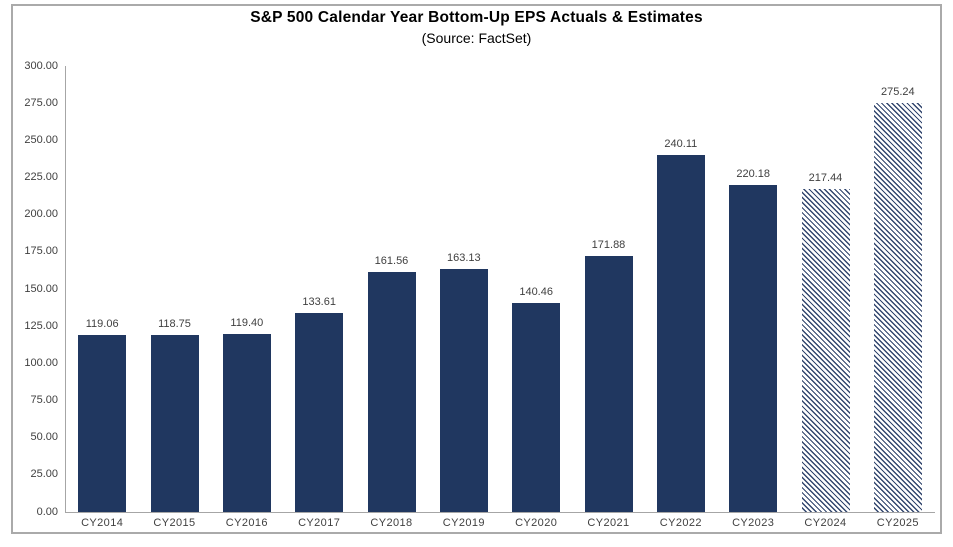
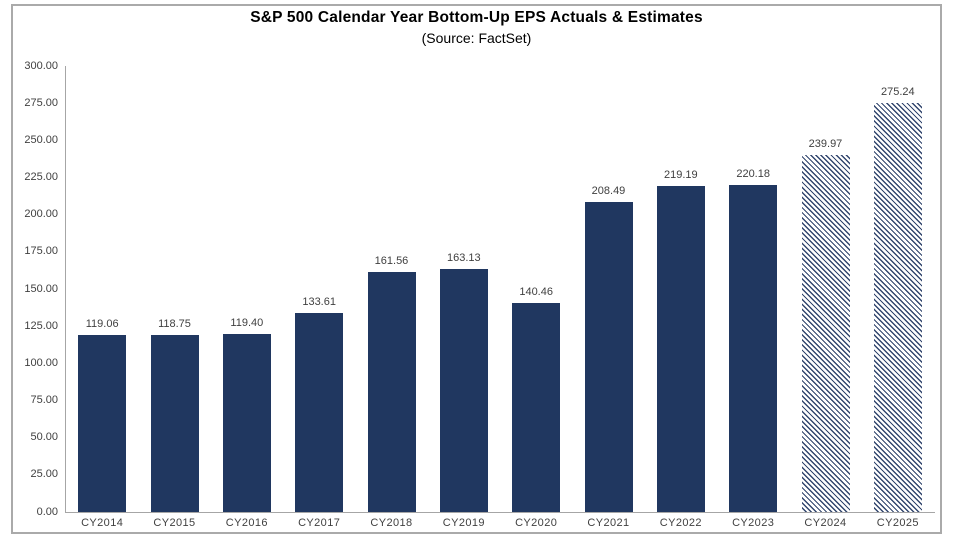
CY2021: 171.88 -> 208.49
CY2022: 240.11 -> 219.19
CY2024: 217.44 -> 239.97
